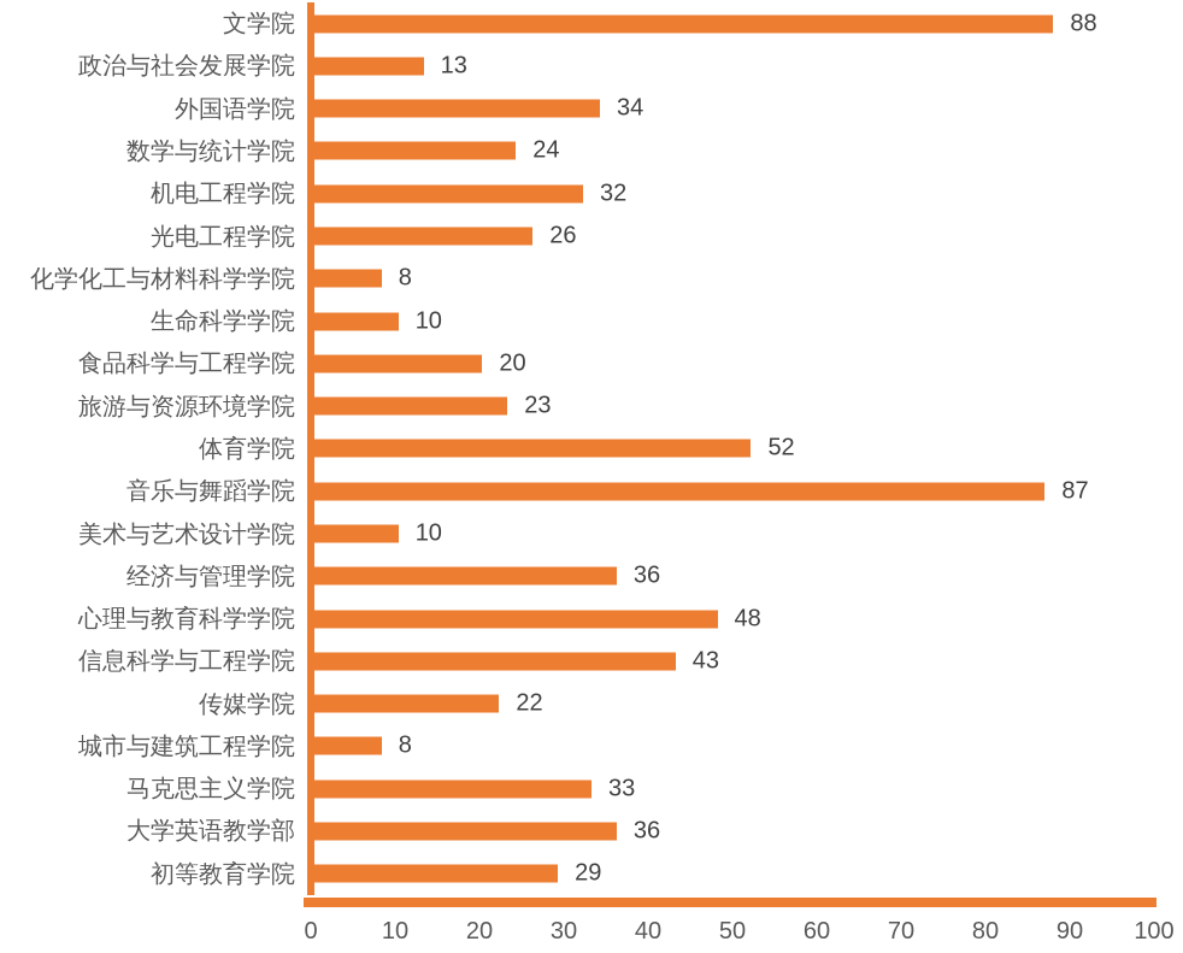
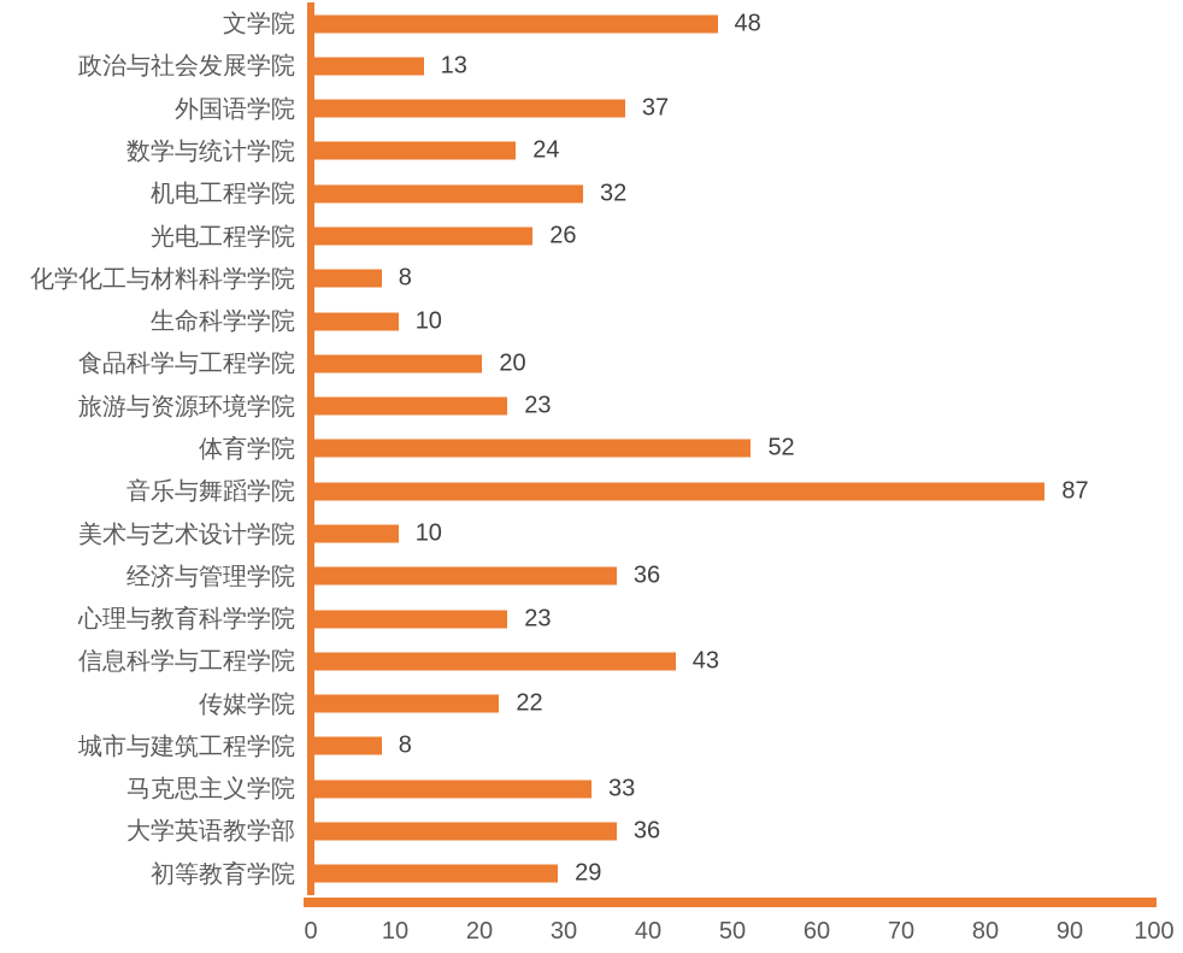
文学院: 88 -> 48
外国语学院: 34 -> 37
心理与教育科学学院: 48 -> 23
